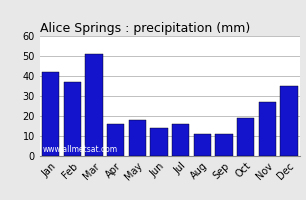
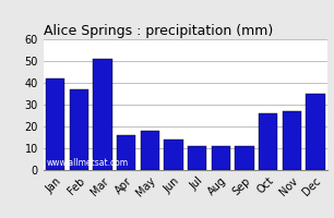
Jul: 16 -> 11
Oct: 19 -> 26
